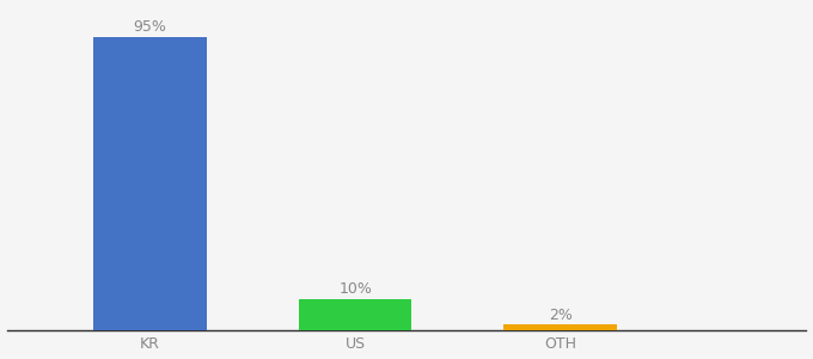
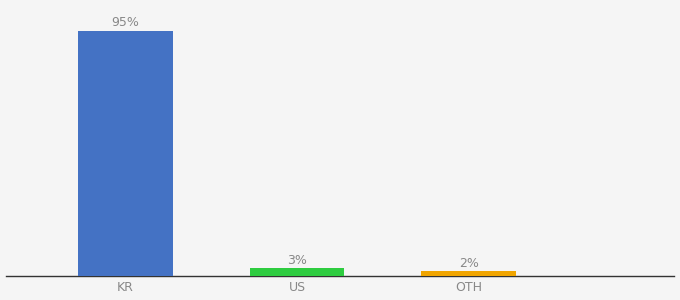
US: 10% -> 3%
